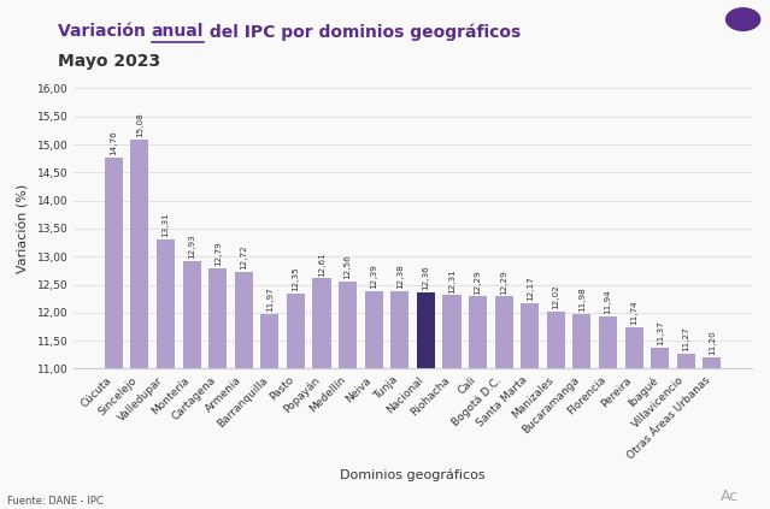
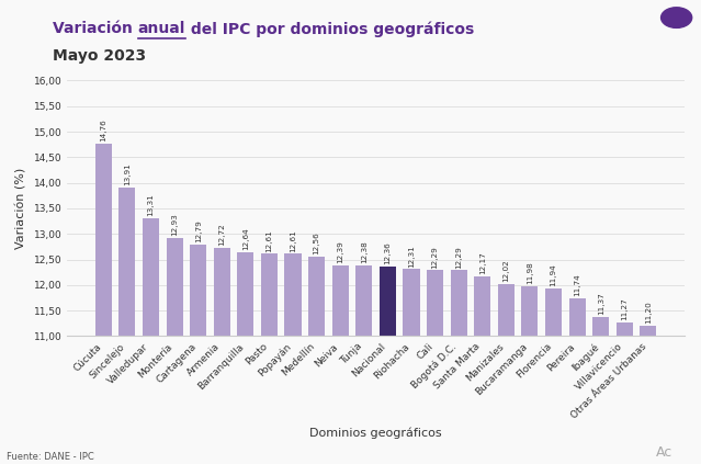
Sincelejo: 15,08 -> 13,91
Barranquilla: 11,97 -> 12,64
Pasto: 12,35 -> 12,61
